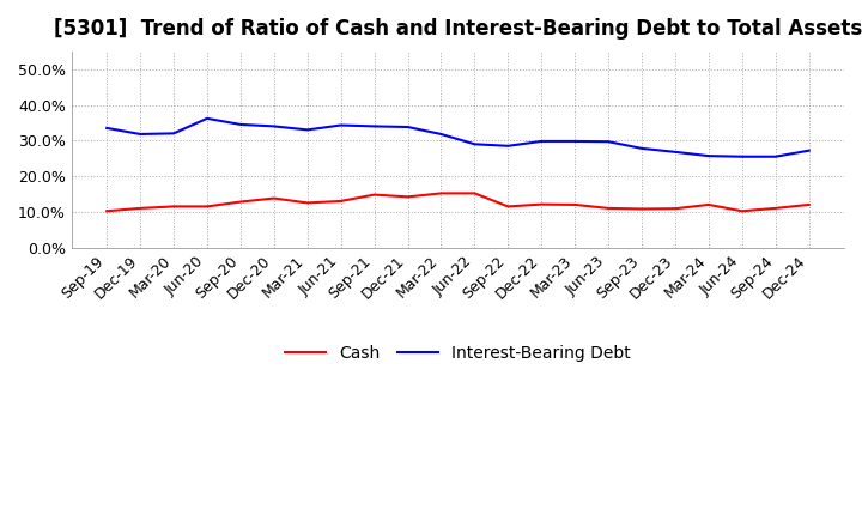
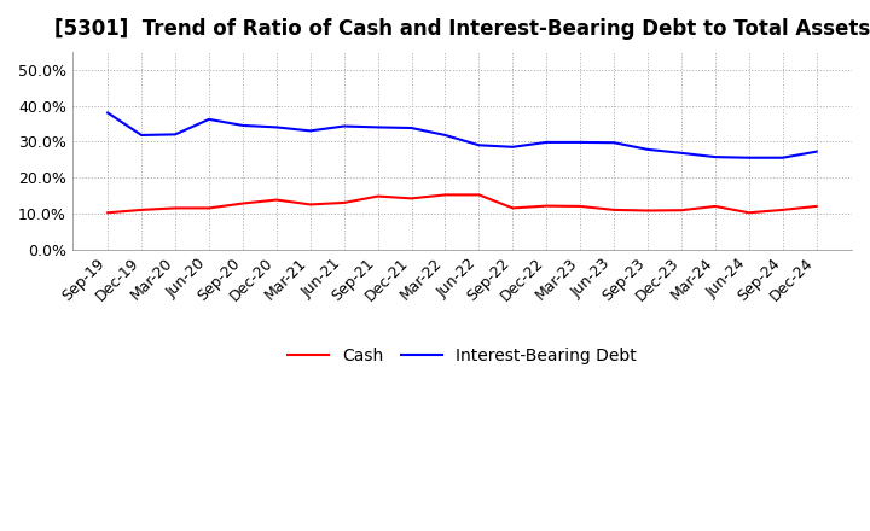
Interest-Bearing Debt/Sep-19: 33.5% -> 38.0%
